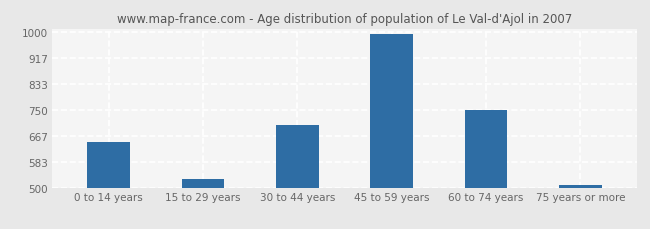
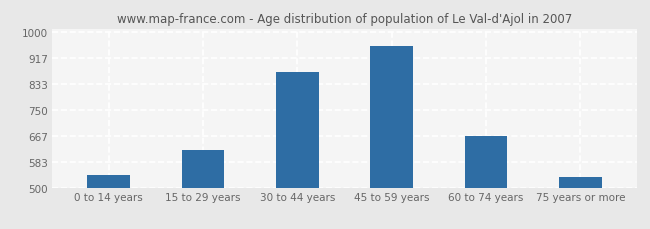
0 to 14 years: 648 -> 540
15 to 29 years: 527 -> 620
30 to 44 years: 702 -> 870
45 to 59 years: 995 -> 955
60 to 74 years: 748 -> 665
75 years or more: 508 -> 535
